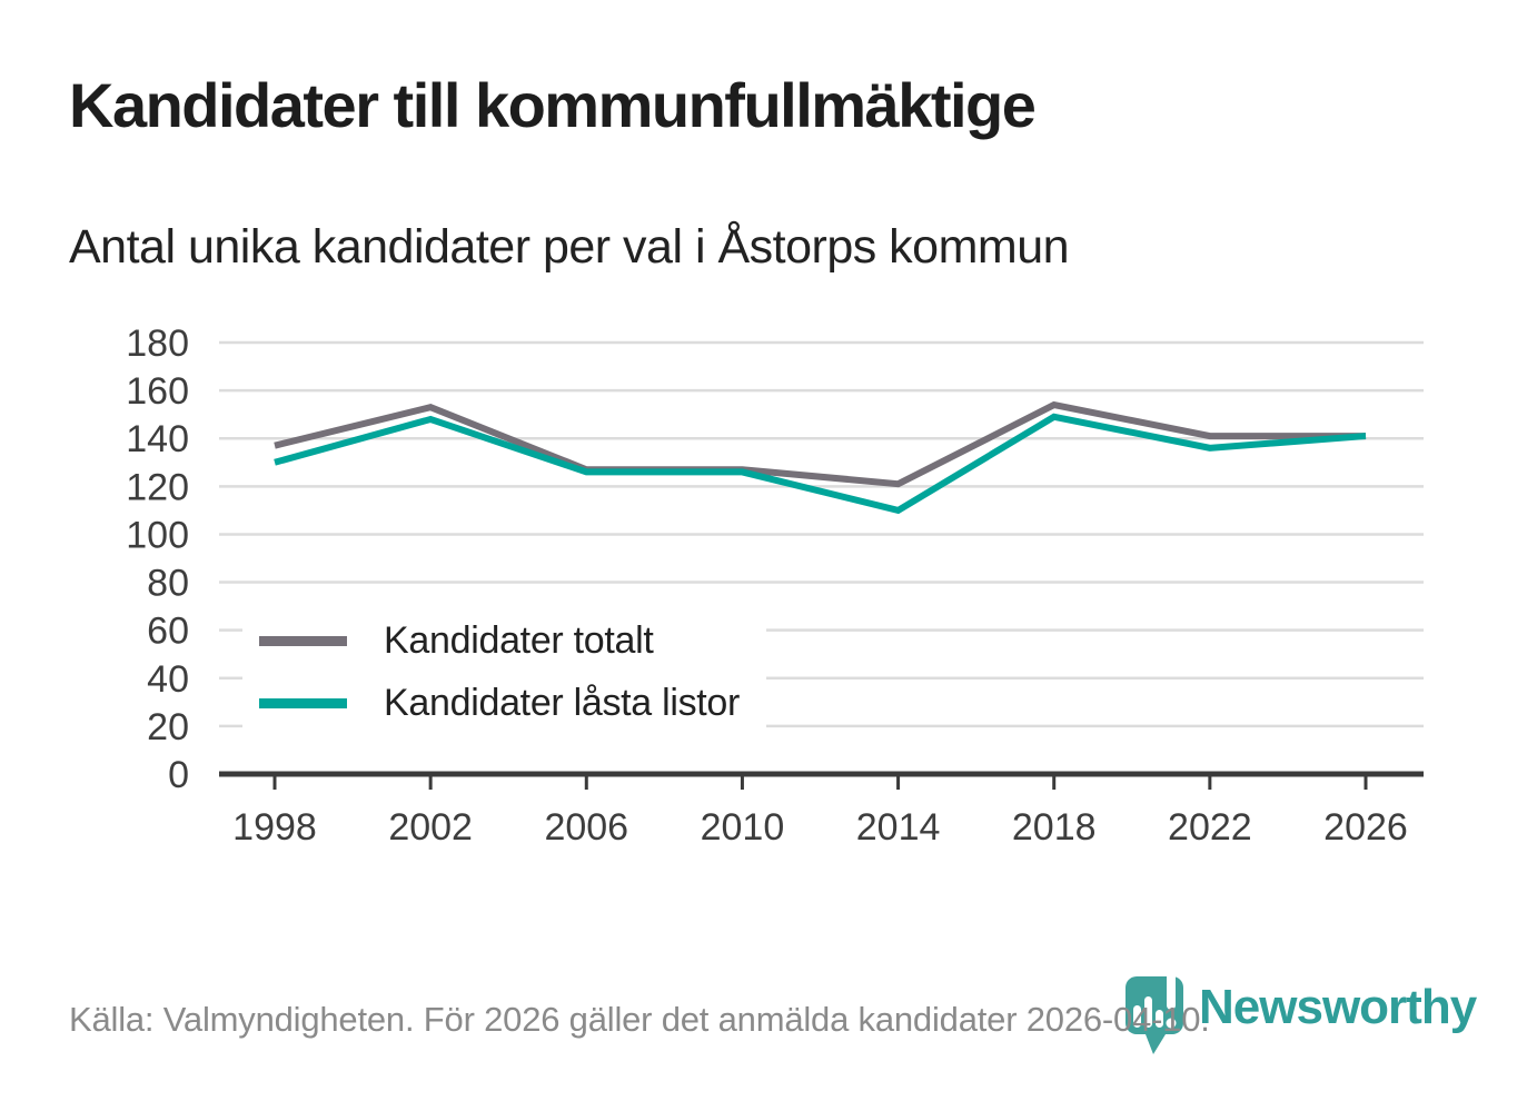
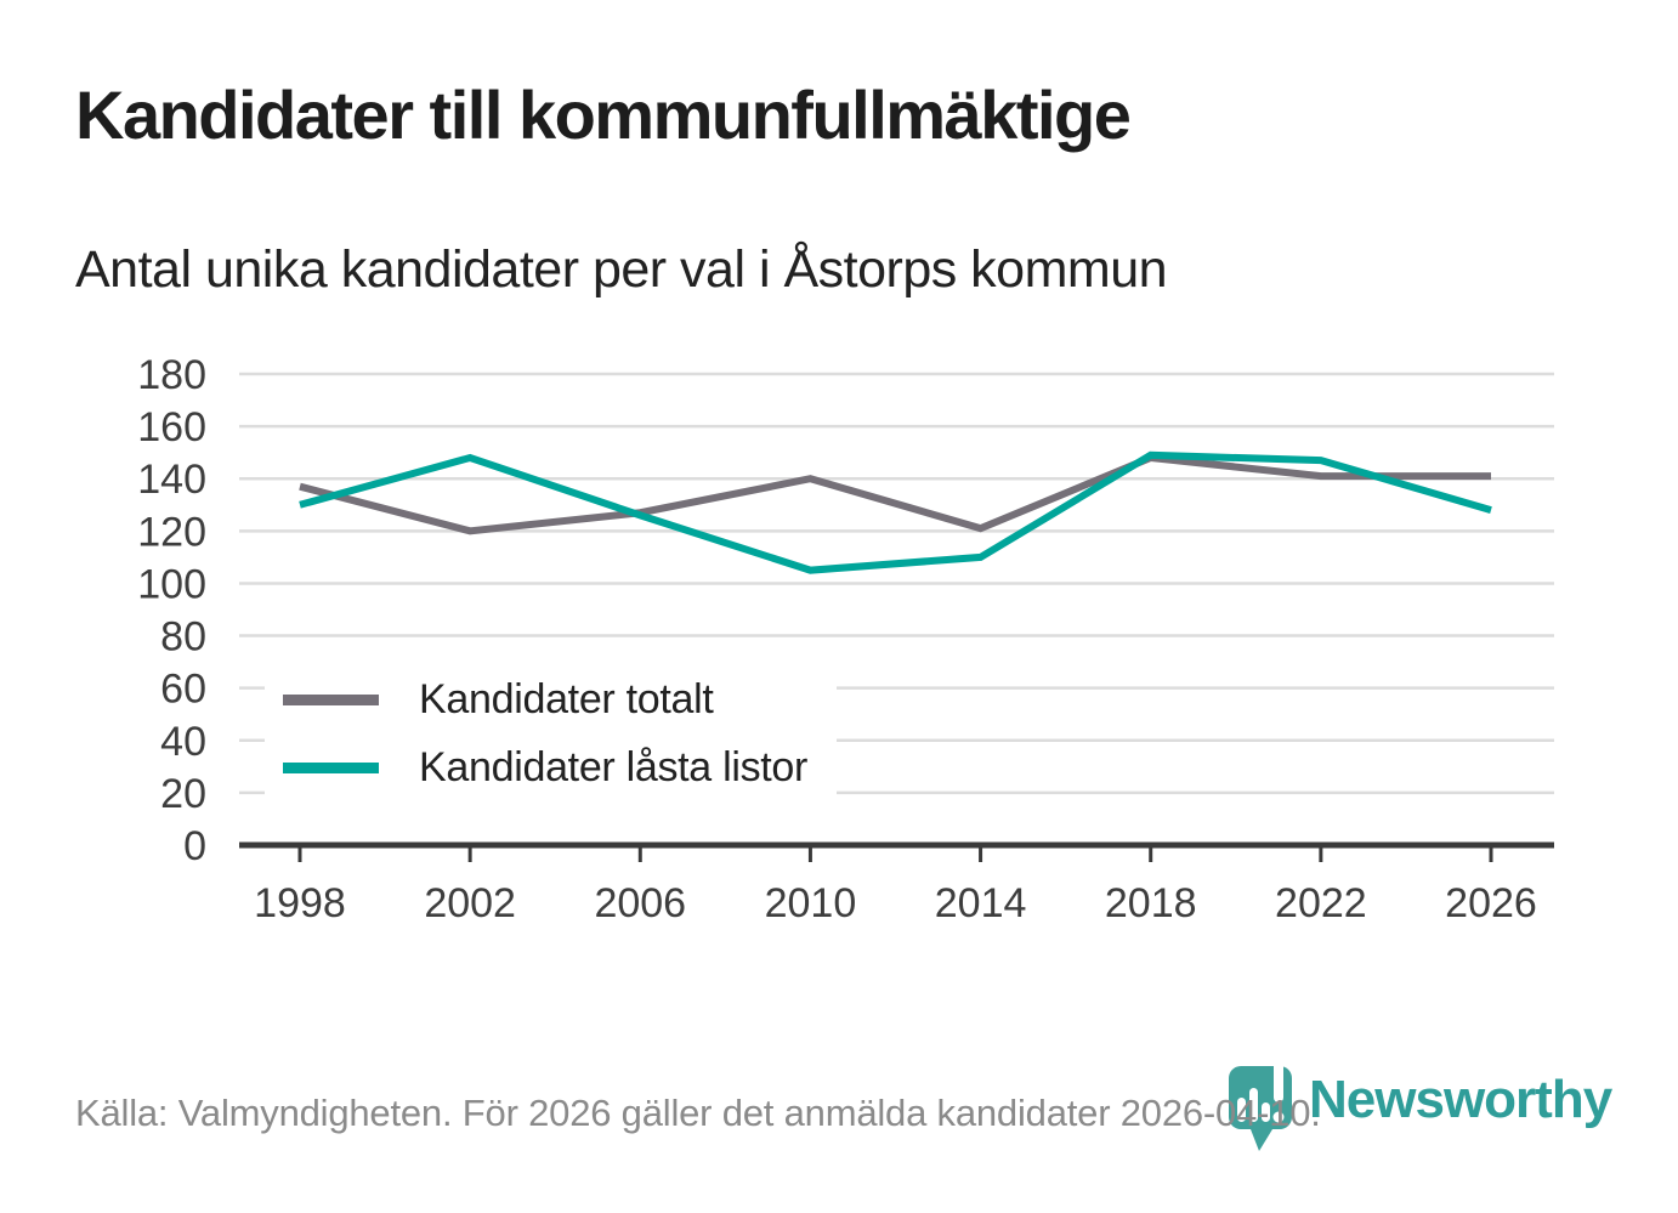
Kandidater totalt/2002: 153 -> 120
Kandidater totalt/2010: 127 -> 140
Kandidater låsta listor/2010: 126 -> 105
Kandidater totalt/2018: 154 -> 148
Kandidater låsta listor/2022: 136 -> 147
Kandidater låsta listor/2026: 141 -> 128
